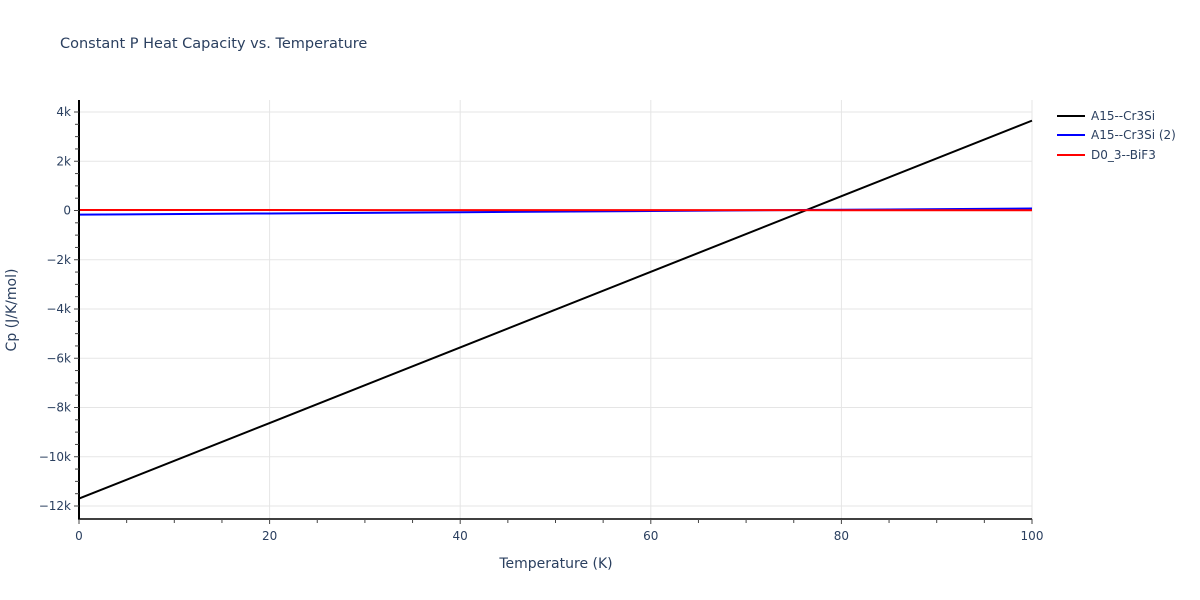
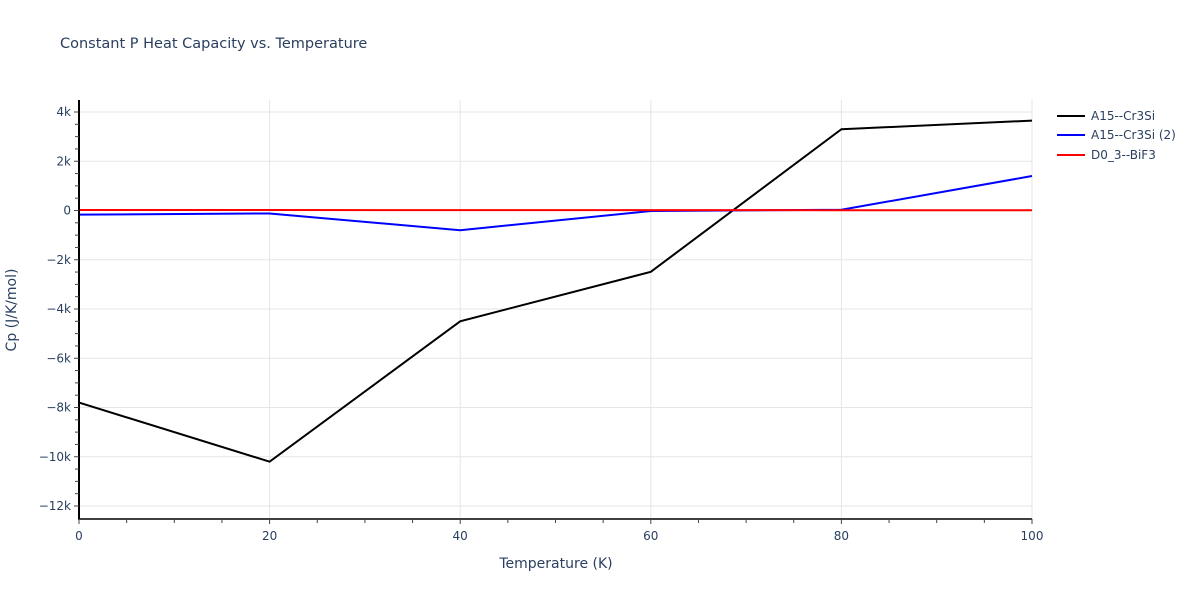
A15--Cr3Si/0: -11.7k -> -7.8k
A15--Cr3Si/20: -8.6k -> -10.2k
A15--Cr3Si/40: -5.6k -> -4.5k
A15--Cr3Si (2)/40: -0.1k -> -0.8k
A15--Cr3Si/80: 0.6k -> 3.3k
A15--Cr3Si (2)/100: 0.1k -> 1.4k
